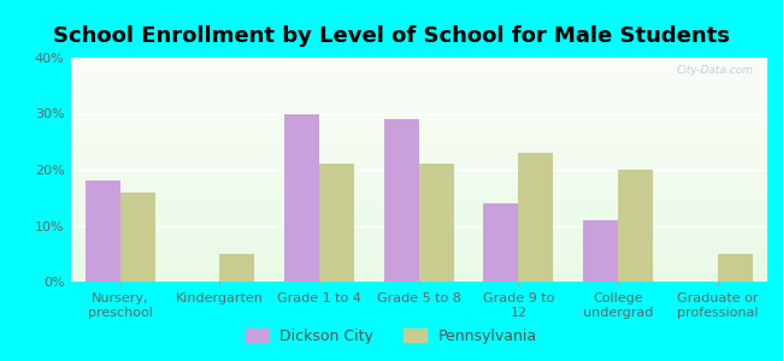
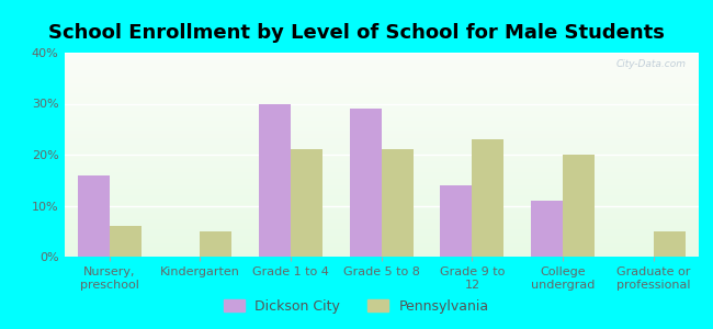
Dickson City/Nursery, preschool: 18% -> 16%
Pennsylvania/Nursery, preschool: 16% -> 6%
